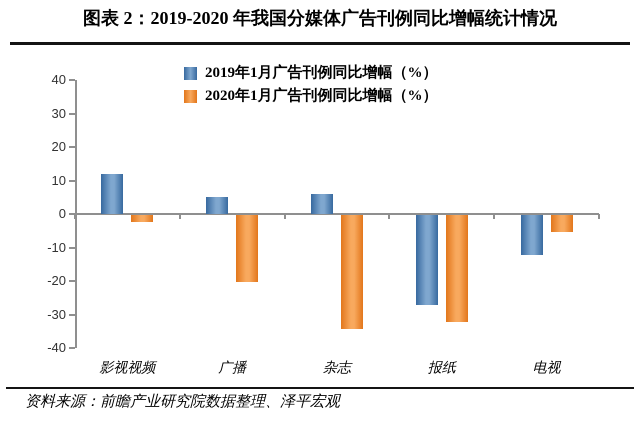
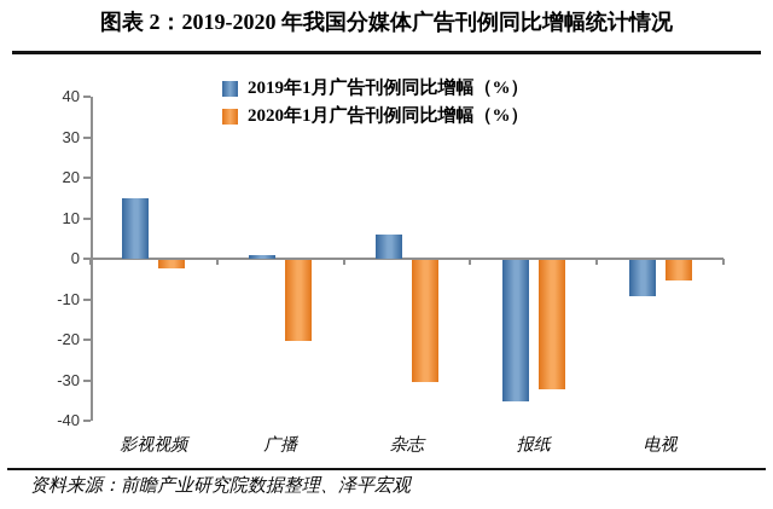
2019年1月广告刊例同比增幅（%）/影视视频: 12 -> 15
2019年1月广告刊例同比增幅（%）/广播: 5 -> 1
2020年1月广告刊例同比增幅（%）/杂志: -34 -> -30
2019年1月广告刊例同比增幅（%）/报纸: -27 -> -35
2019年1月广告刊例同比增幅（%）/电视: -12 -> -9
